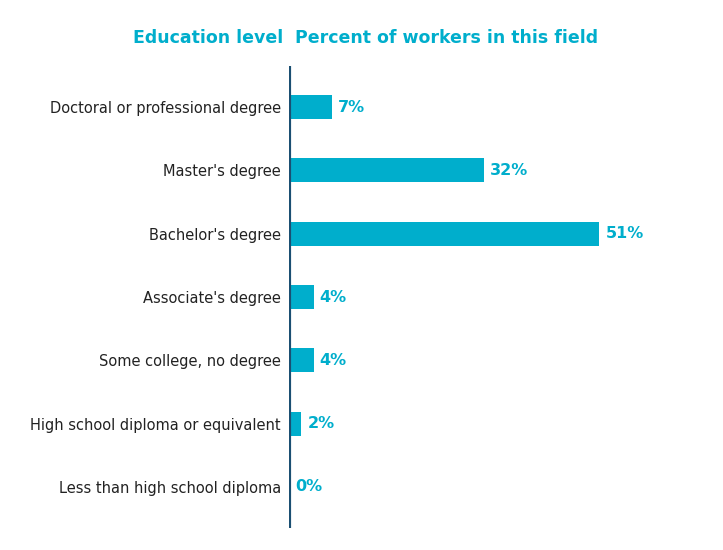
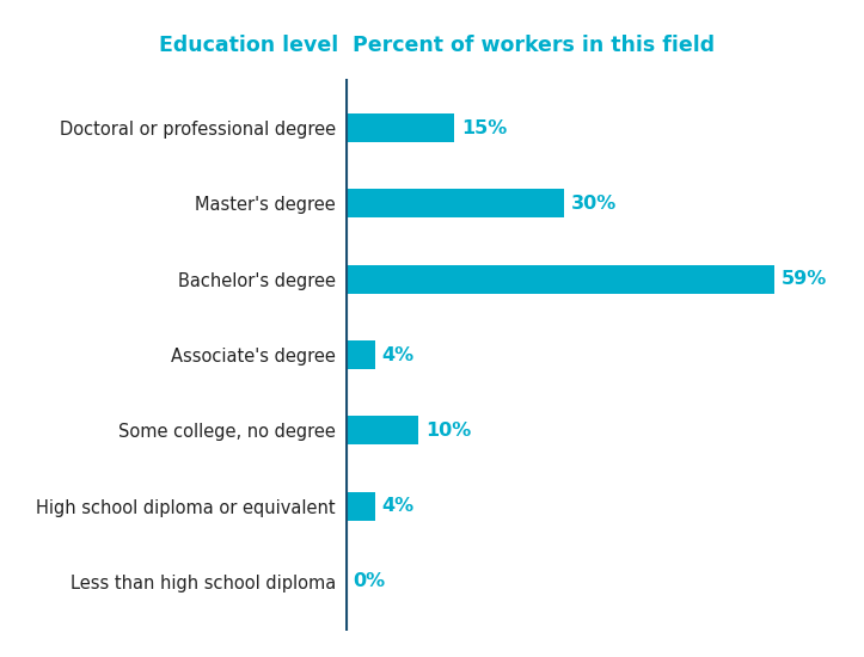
Doctoral or professional degree: 7% -> 15%
Master's degree: 32% -> 30%
Bachelor's degree: 51% -> 59%
Some college, no degree: 4% -> 10%
High school diploma or equivalent: 2% -> 4%
